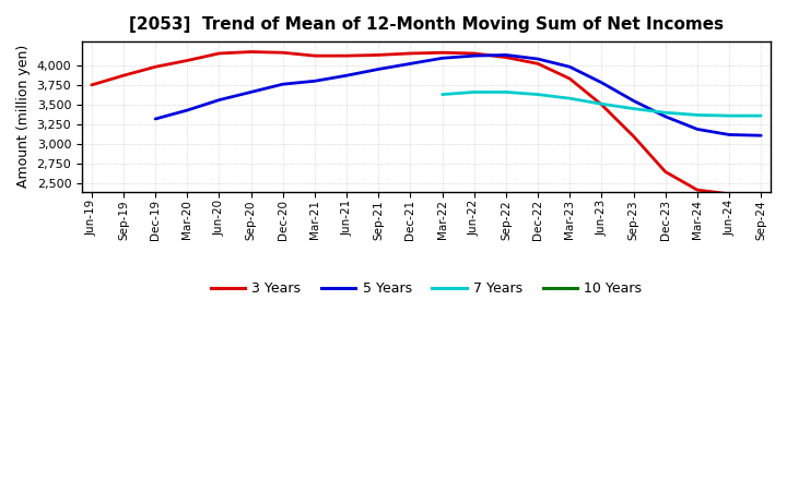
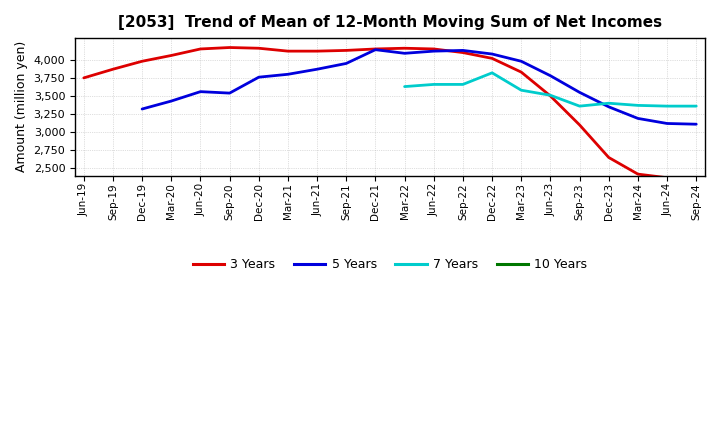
5 Years/Sep-20: 3,660 -> 3,540
5 Years/Dec-21: 4,020 -> 4,140
7 Years/Dec-22: 3,630 -> 3,820
7 Years/Sep-23: 3,450 -> 3,360
